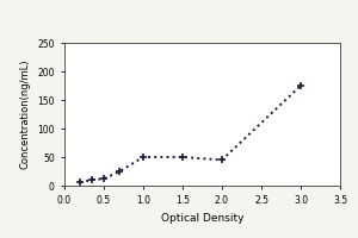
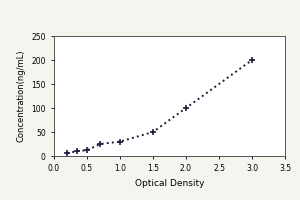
1.0: 50 -> 30
2.0: 45 -> 100
3.0: 175 -> 200
